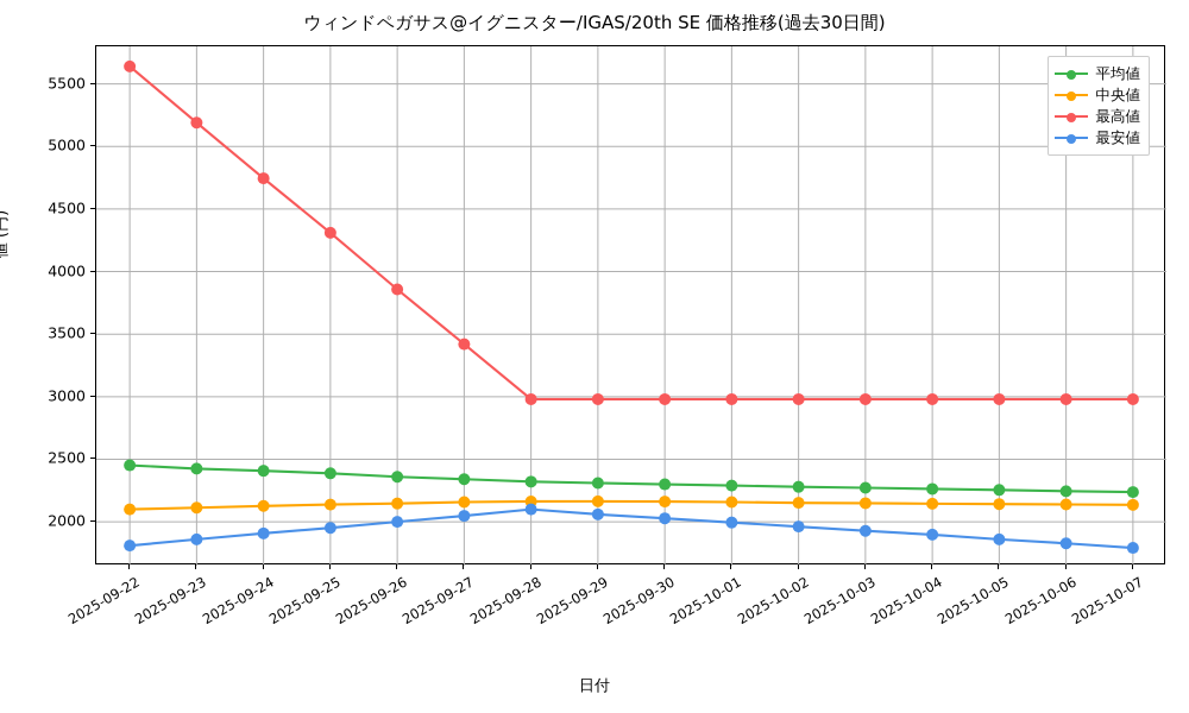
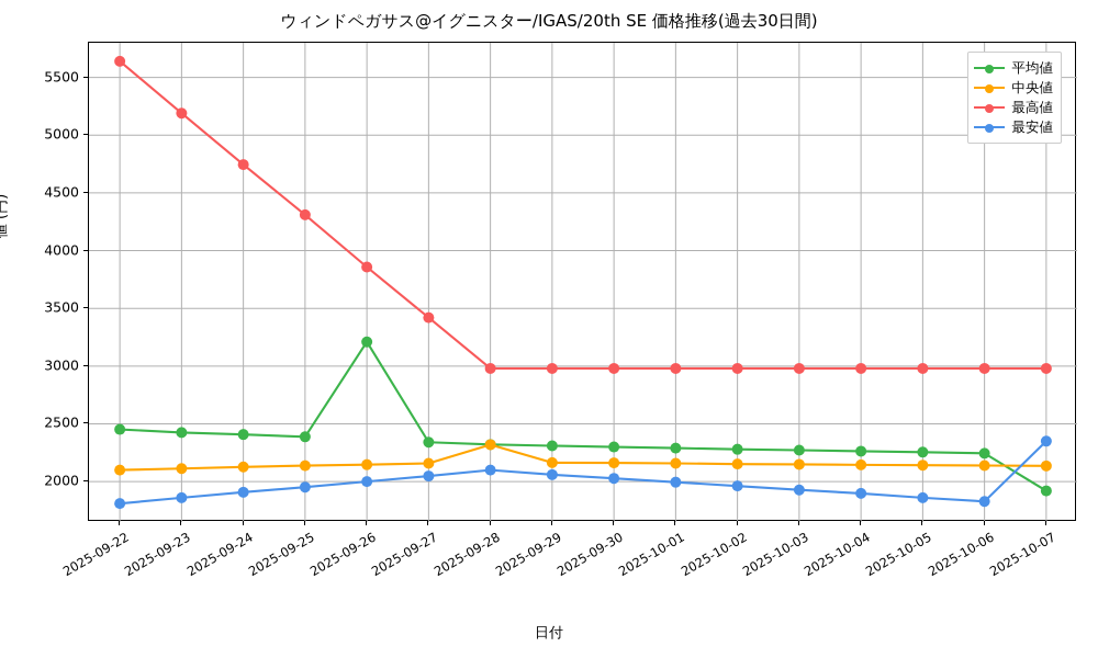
平均値/2025-09-26: 2360 -> 3210
中央値/2025-09-28: 2160 -> 2320
平均値/2025-10-07: 2240 -> 1920
最安値/2025-10-07: 1790 -> 2350
